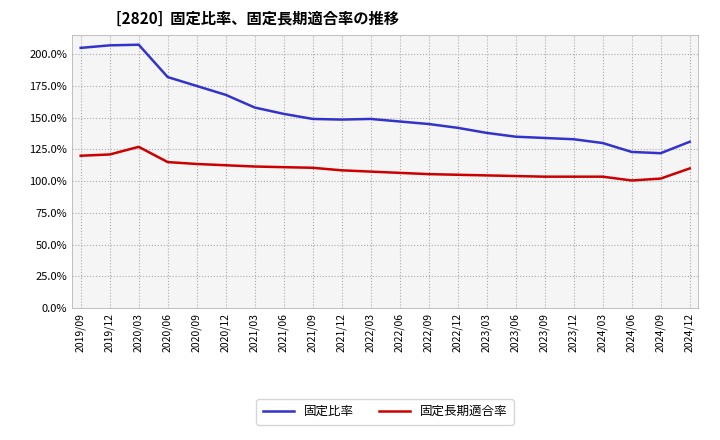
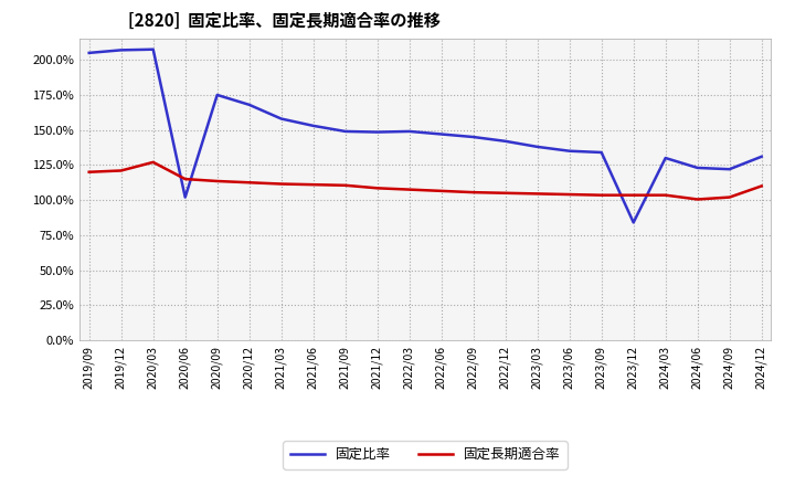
固定比率/2020/06: 182% -> 102%
固定比率/2023/12: 133% -> 84%
